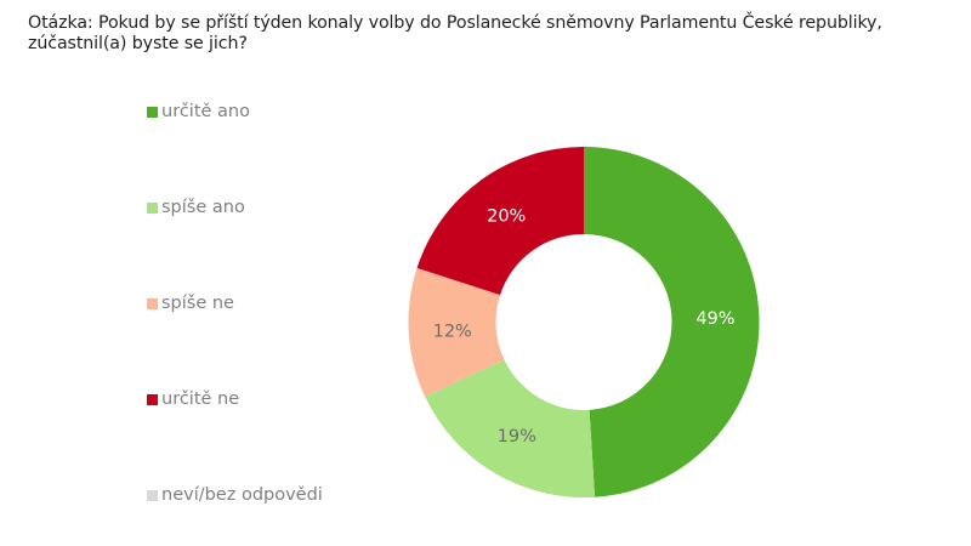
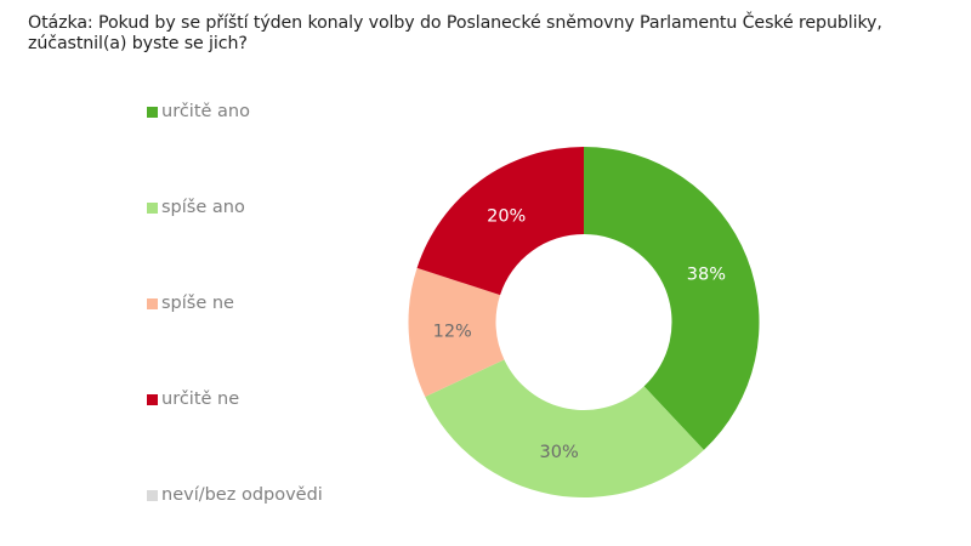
určitě ano: 49% -> 38%
spíše ano: 19% -> 30%
